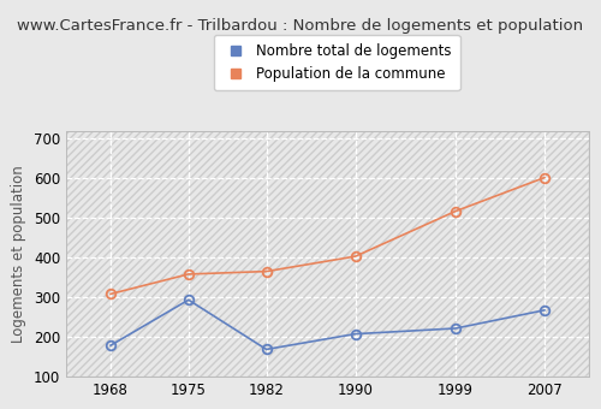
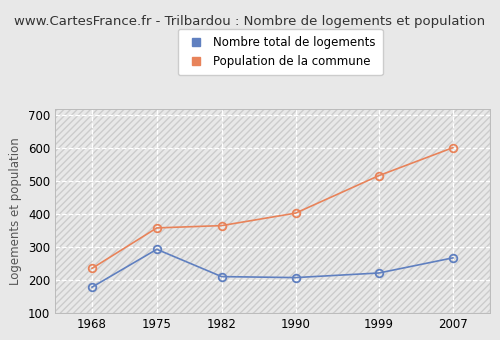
Population de la commune/1968: 308 -> 235
Nombre total de logements/1982: 168 -> 210
